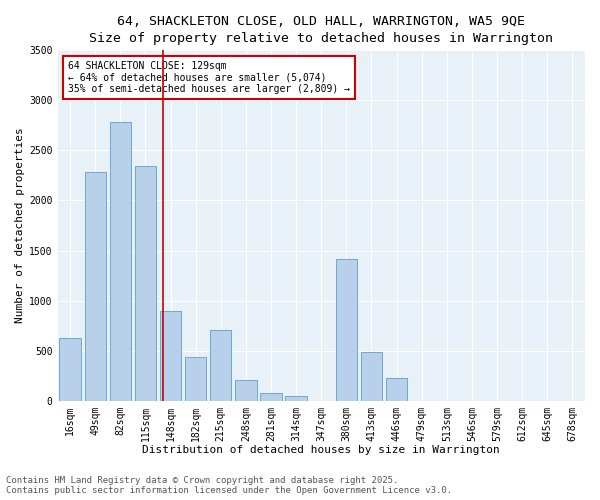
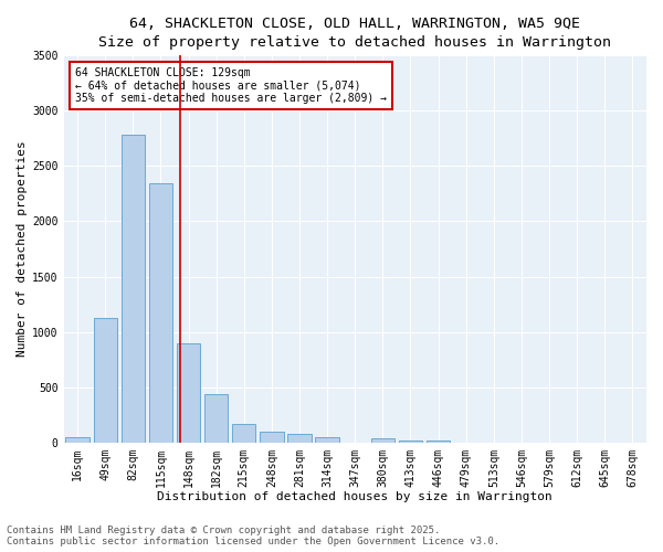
16sqm: 630 -> 50
49sqm: 2280 -> 1130
215sqm: 710 -> 160
248sqm: 210 -> 100
380sqm: 1420 -> 40
413sqm: 490 -> 20
446sqm: 230 -> 20
